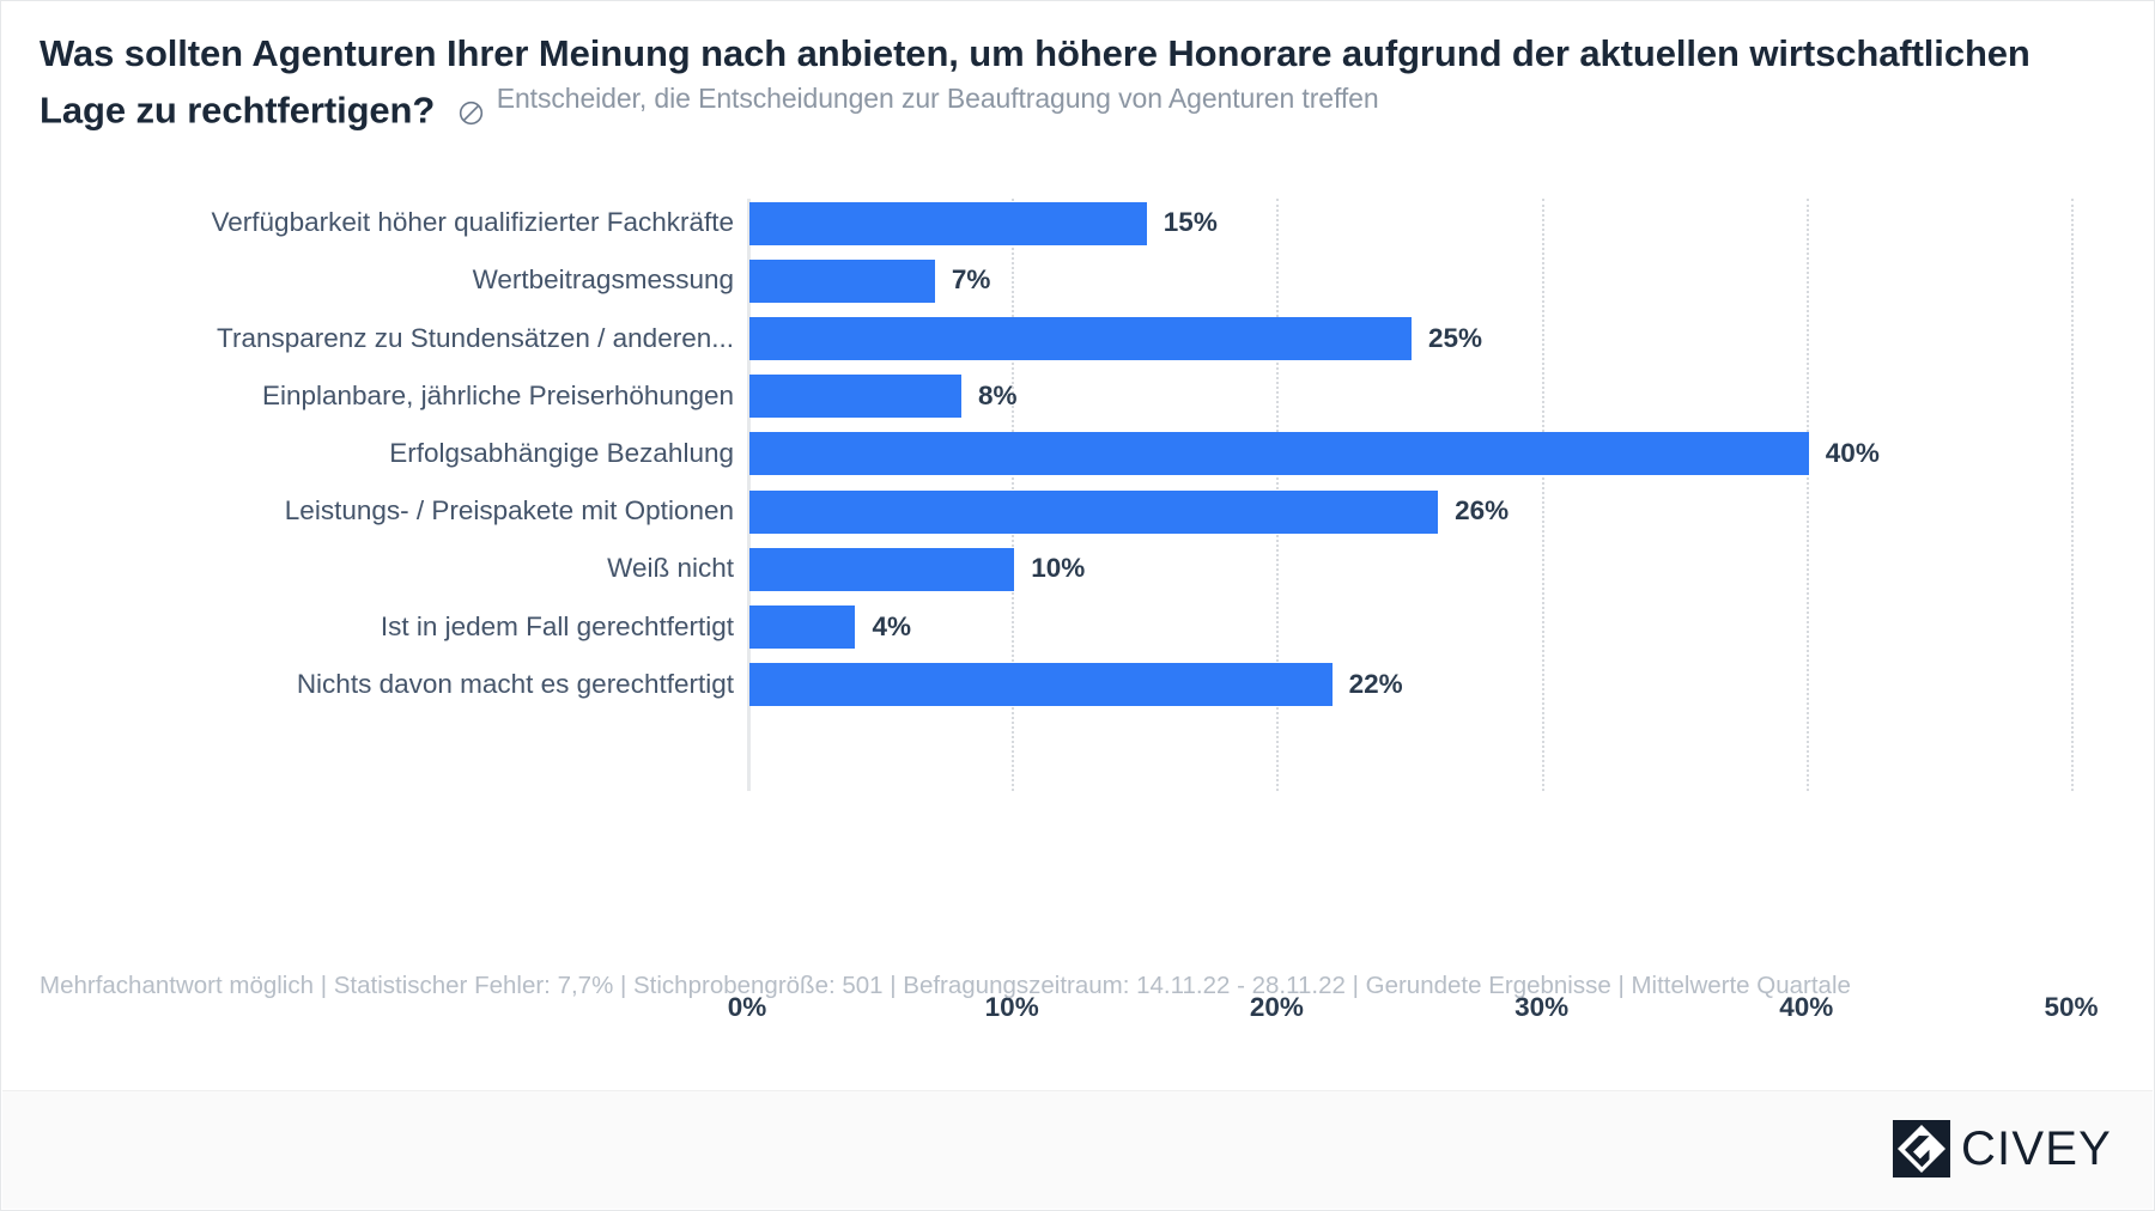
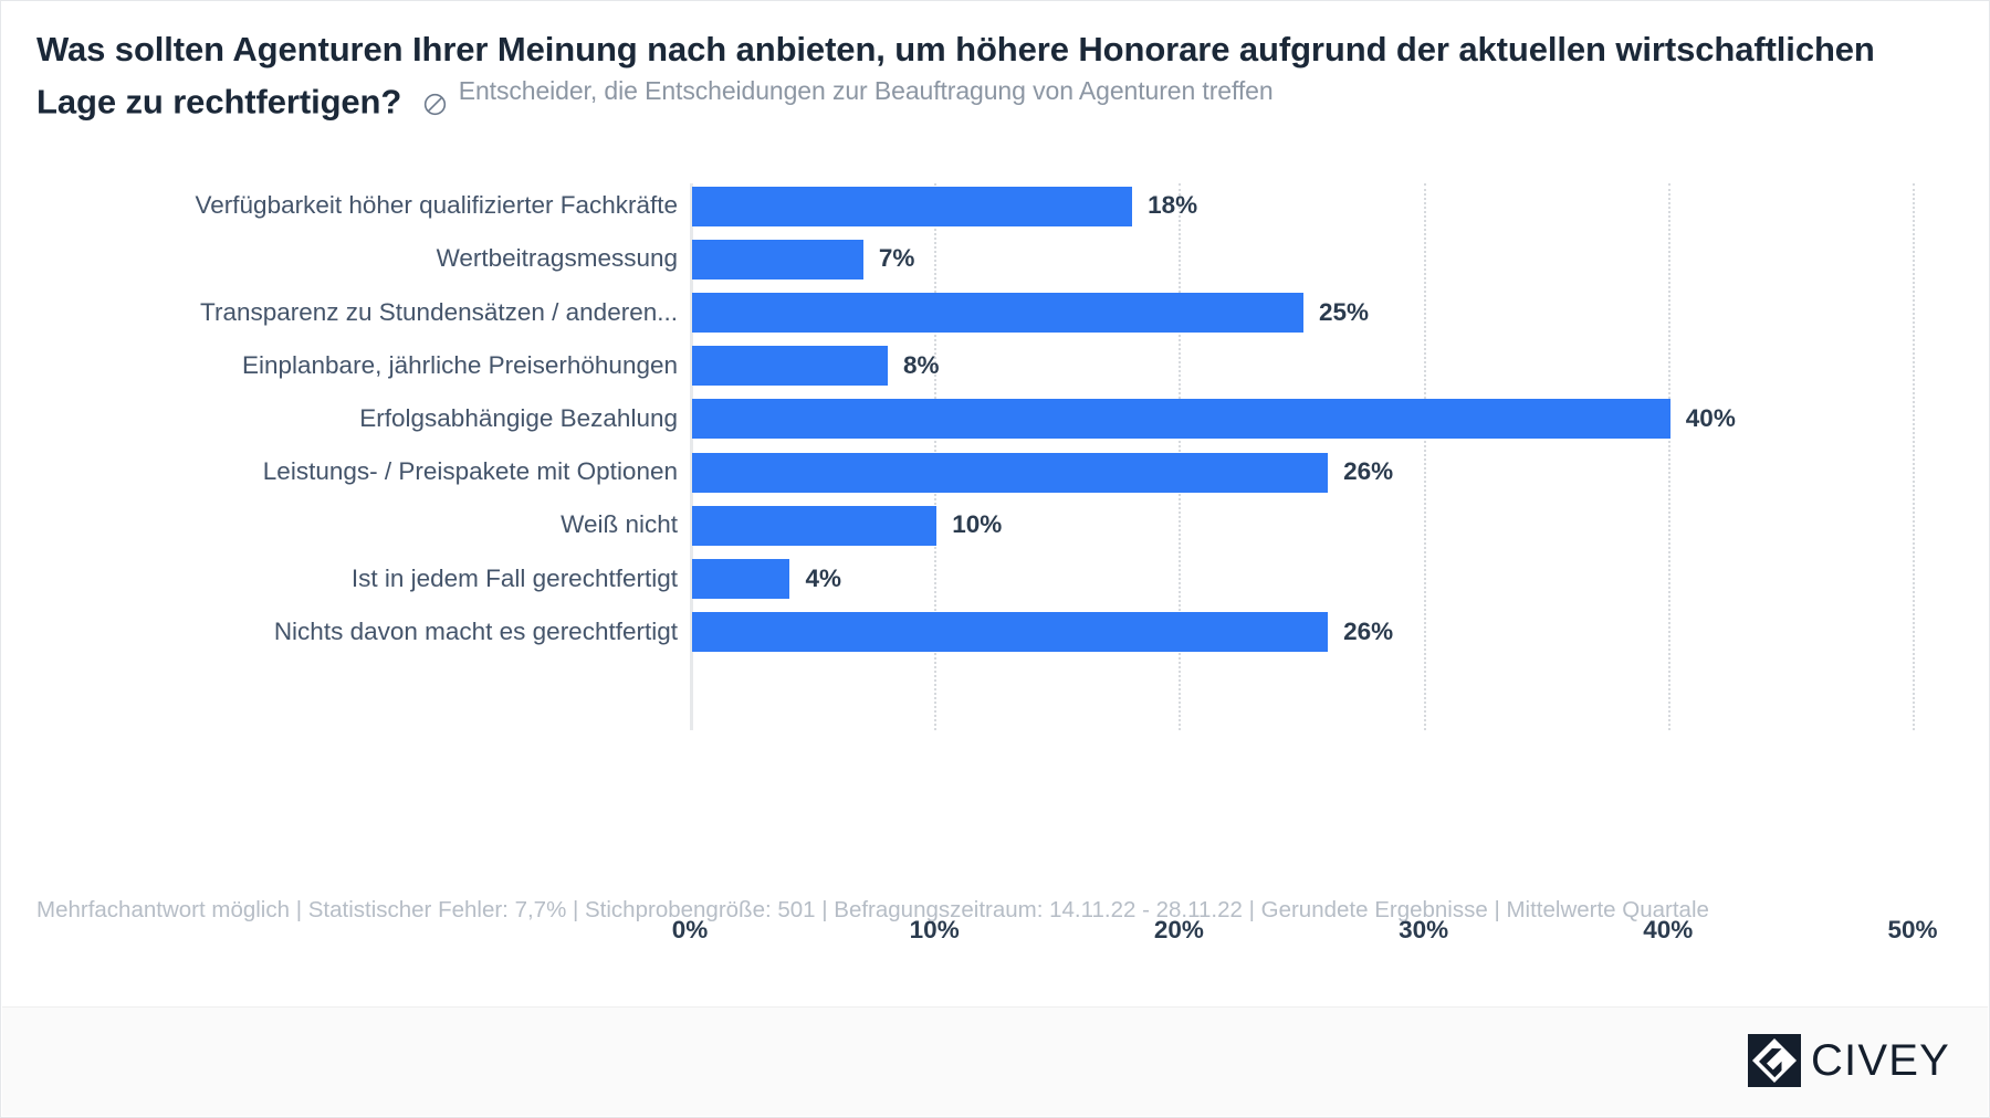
Verfügbarkeit höher qualifizierter Fachkräfte: 15% -> 18%
Nichts davon macht es gerechtfertigt: 22% -> 26%
